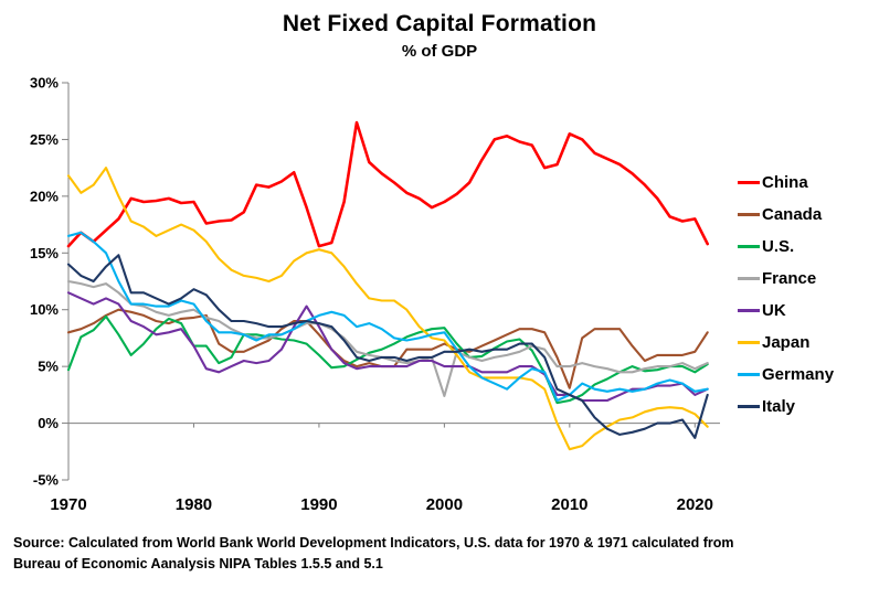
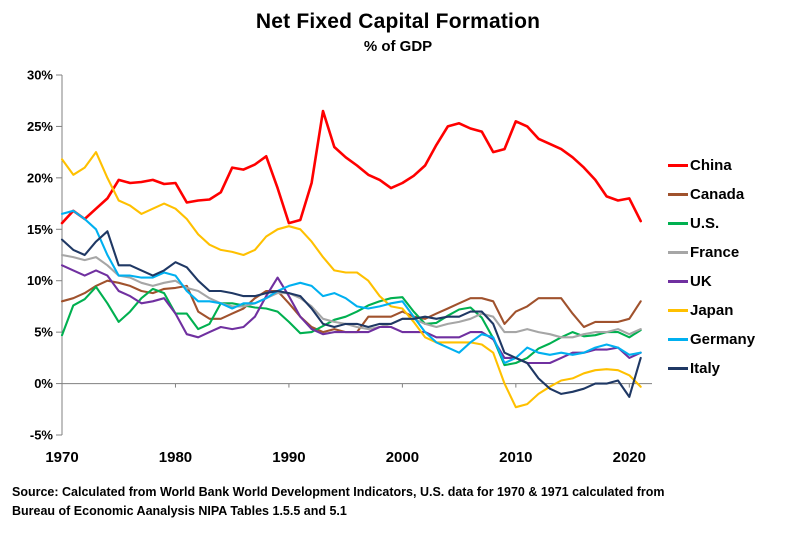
France/2000: 2.4% -> 6.3%
Canada/2010: 3.1% -> 7.0%
